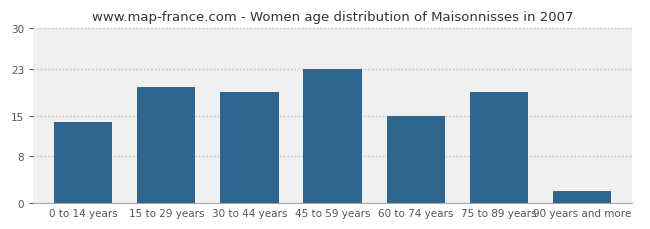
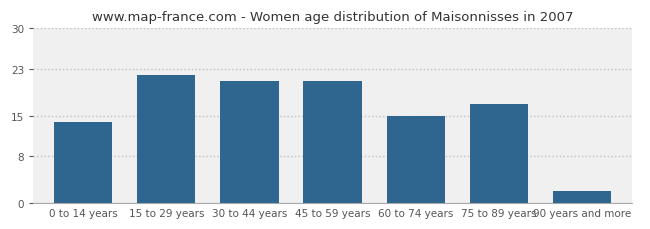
15 to 29 years: 20 -> 22
30 to 44 years: 19 -> 21
45 to 59 years: 23 -> 21
75 to 89 years: 19 -> 17
